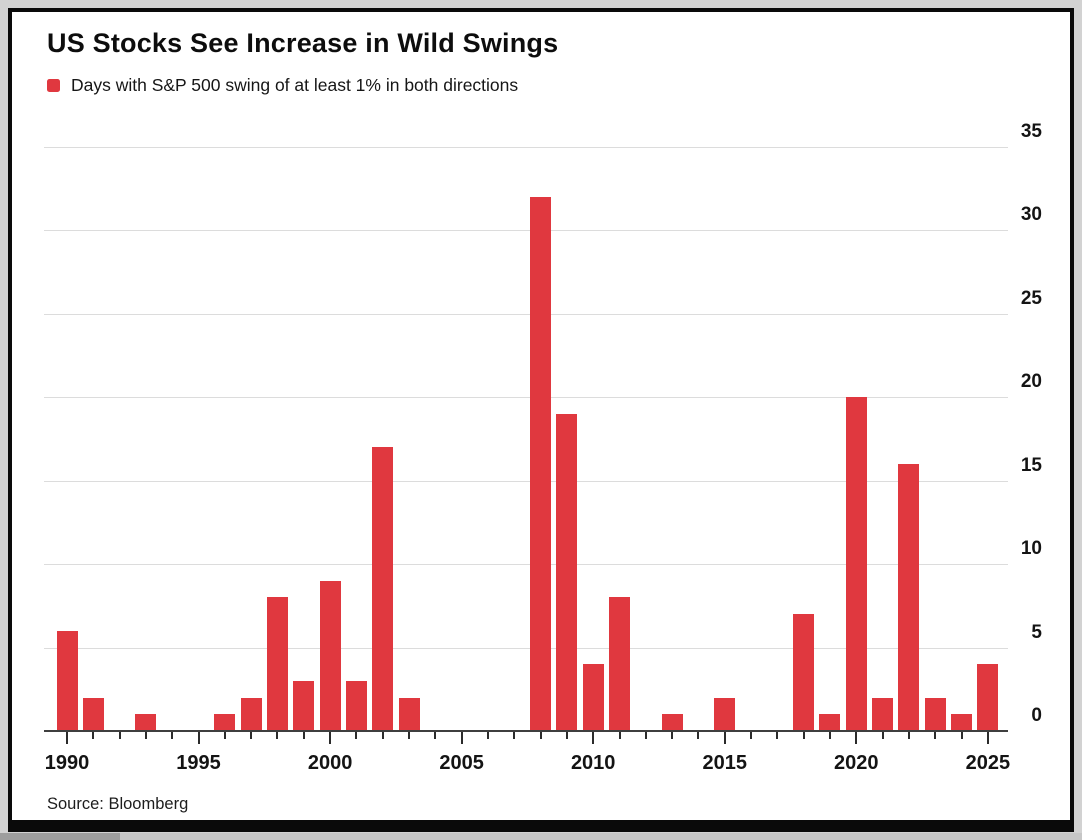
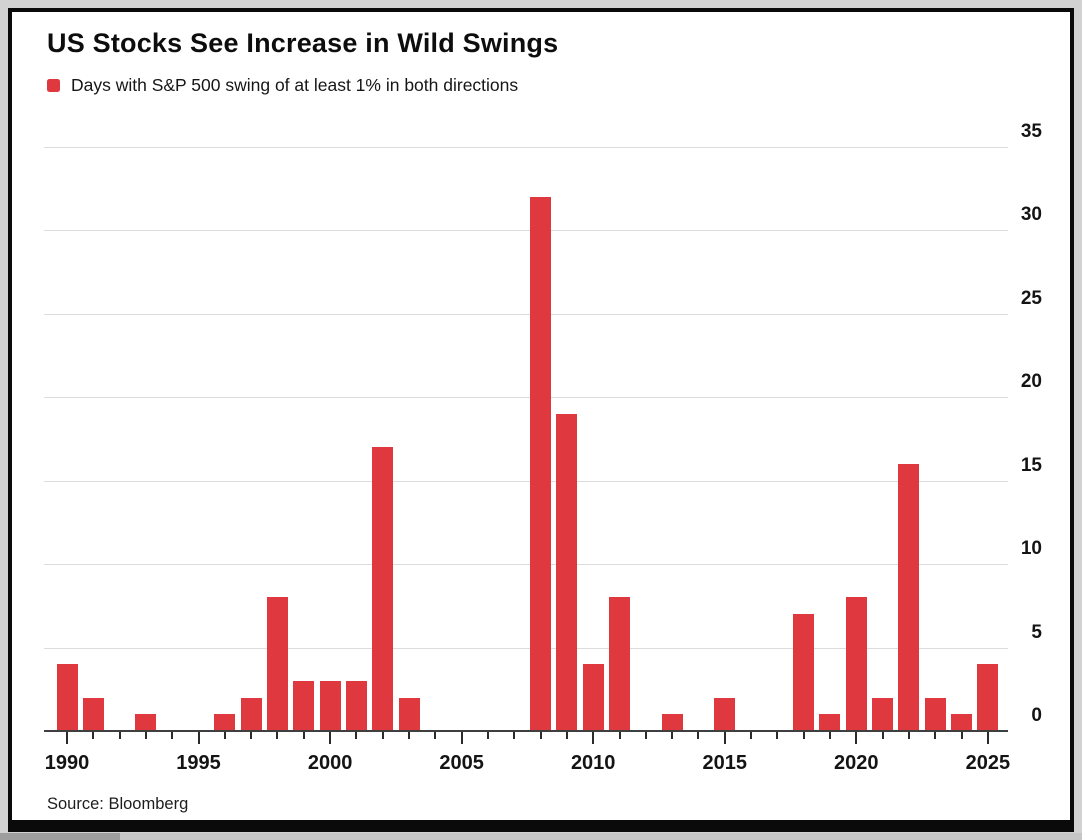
1990: 6 -> 4
2000: 9 -> 3
2020: 20 -> 8
